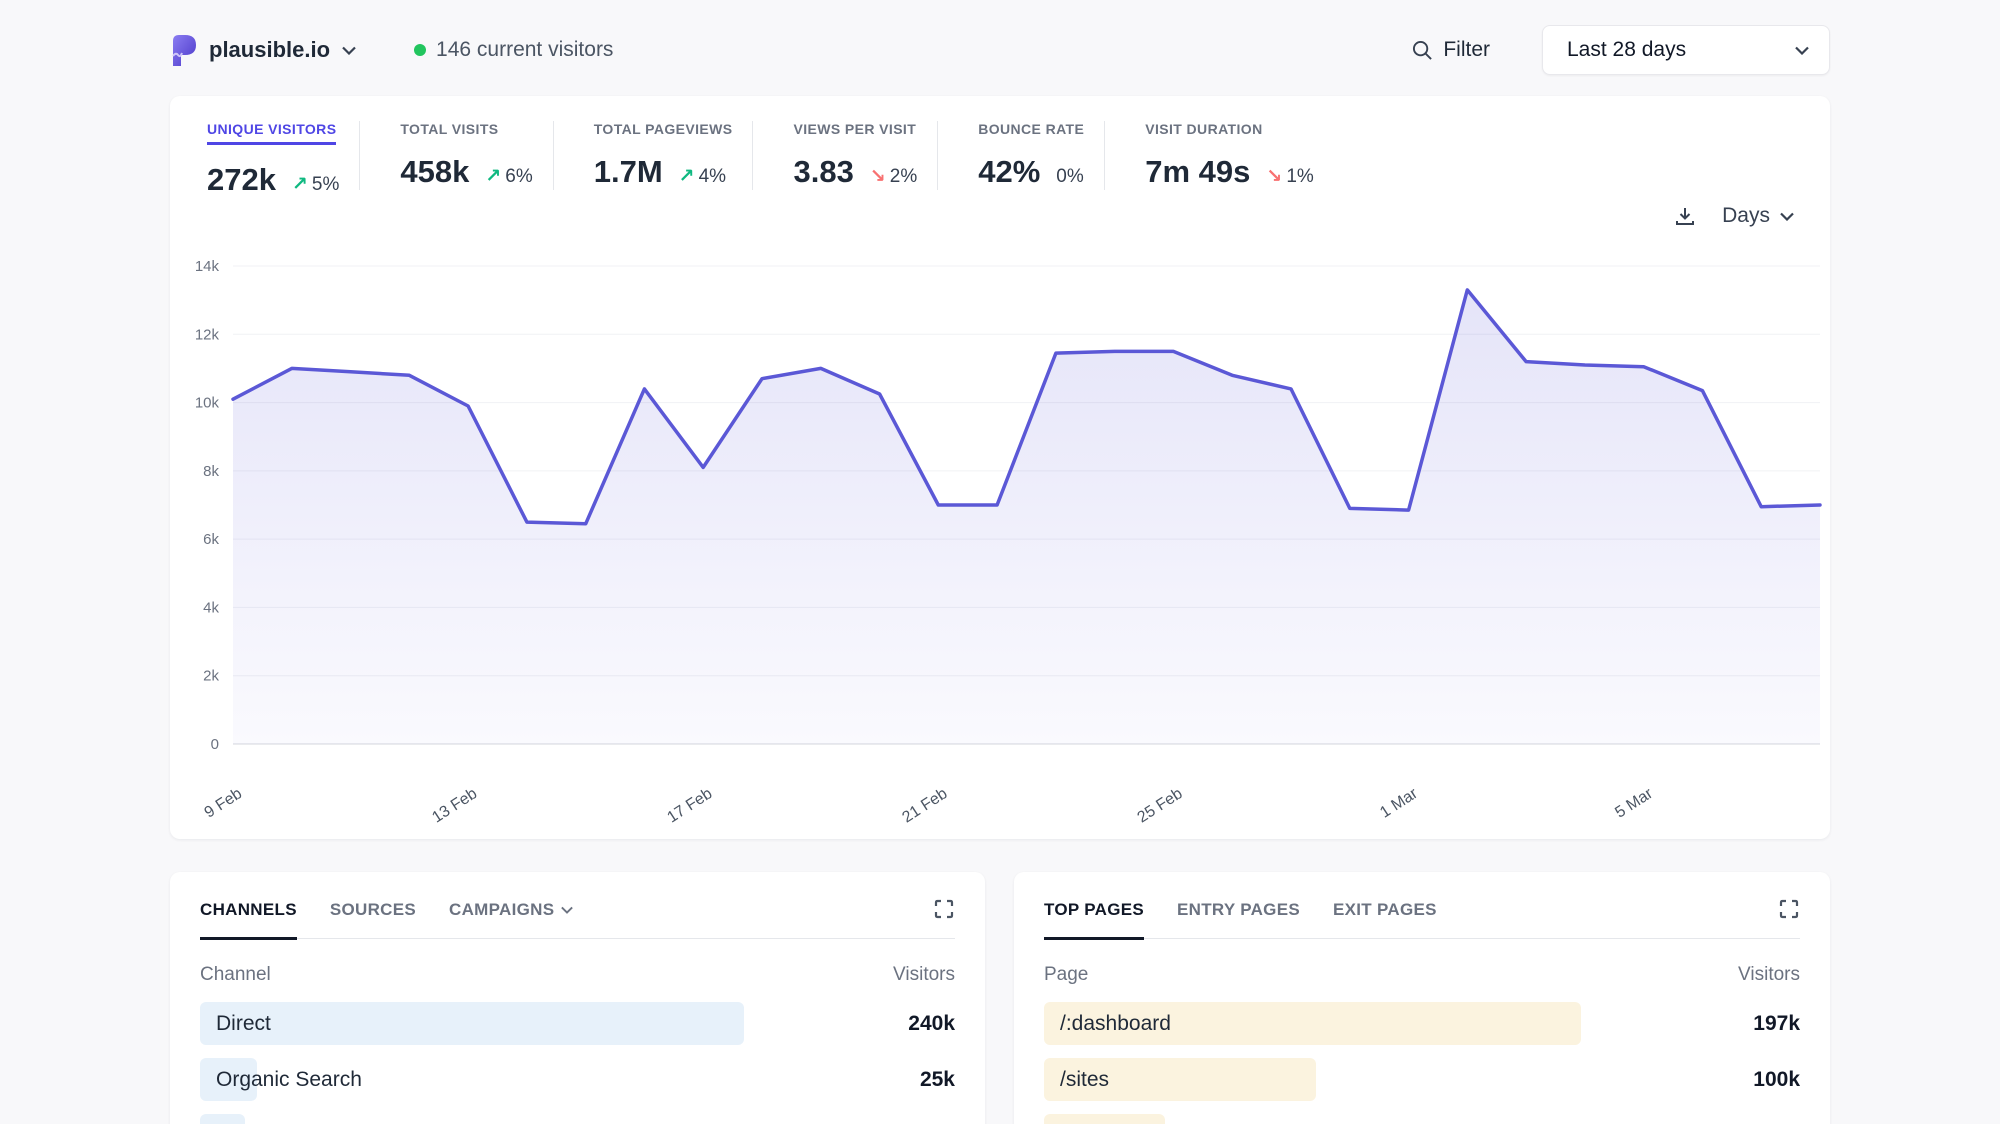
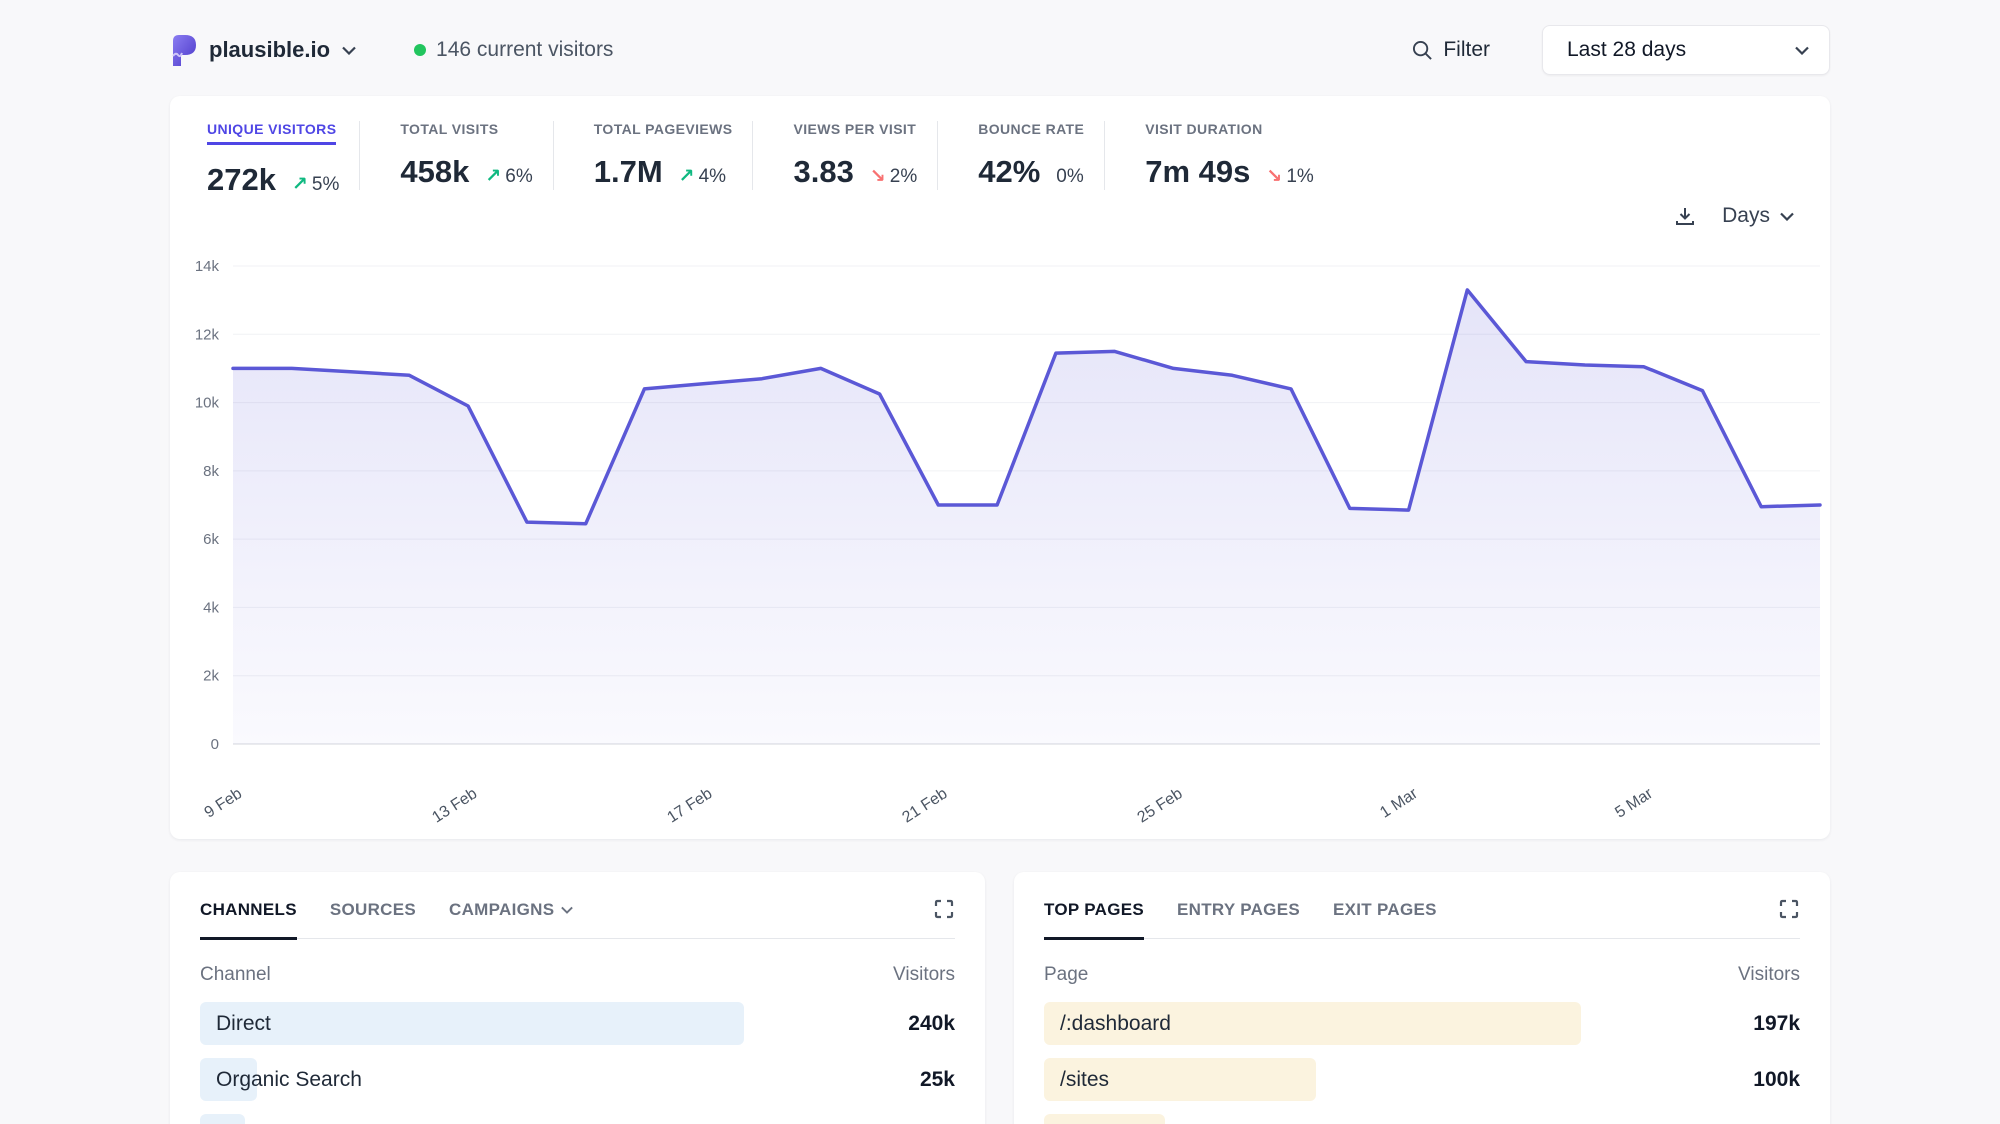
9 Feb: 10.1k -> 11.0k
17 Feb: 8.1k -> 10.6k
25 Feb: 11.5k -> 11.0k
